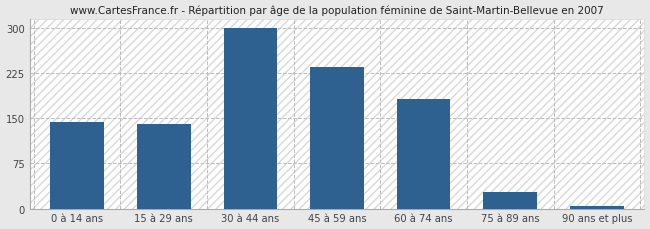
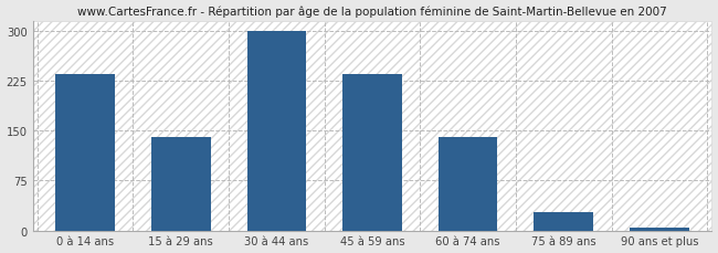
0 à 14 ans: 144 -> 234
60 à 74 ans: 182 -> 140
